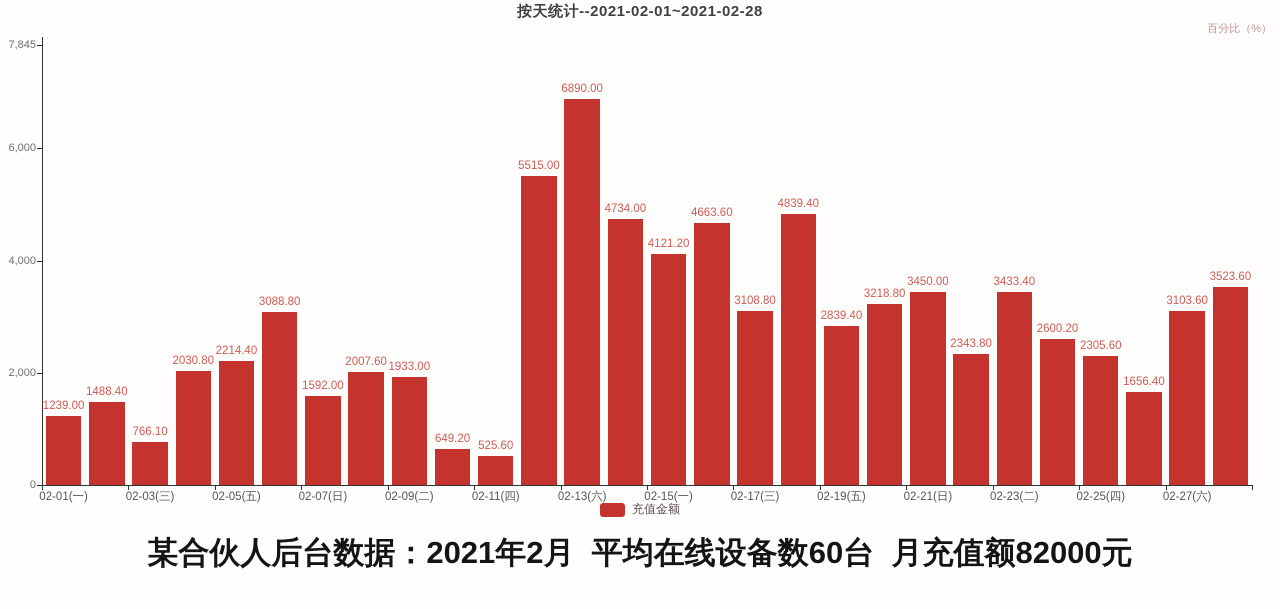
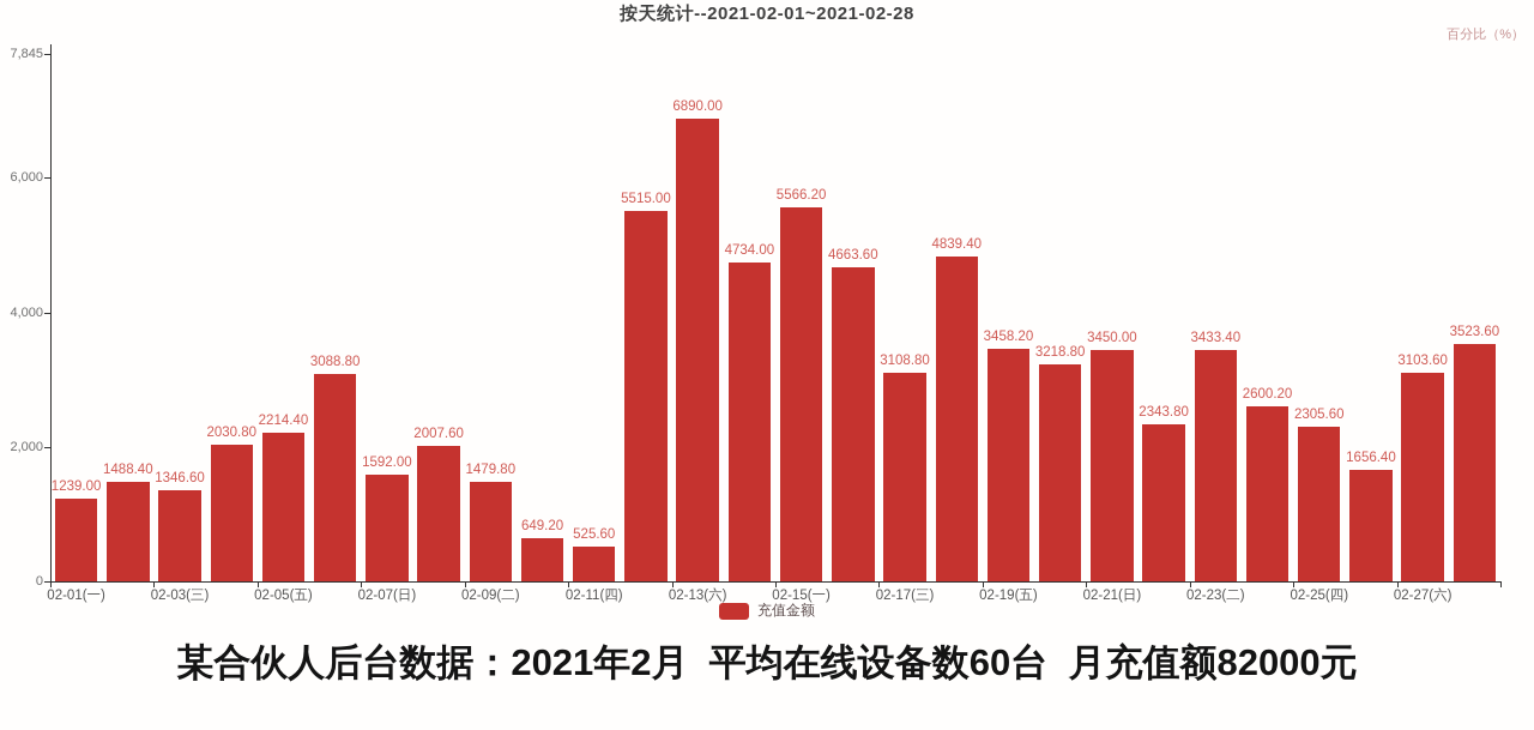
02-03(三): 766.10 -> 1346.60
02-09(二): 1933.00 -> 1479.80
02-15(一): 4121.20 -> 5566.20
02-19(五): 2839.40 -> 3458.20
